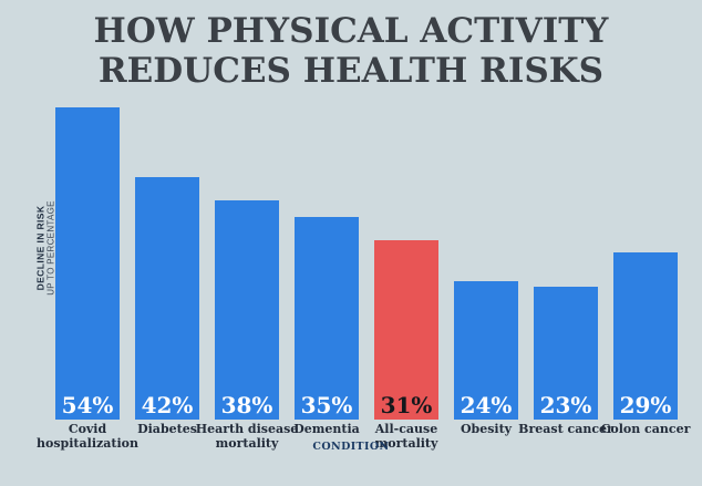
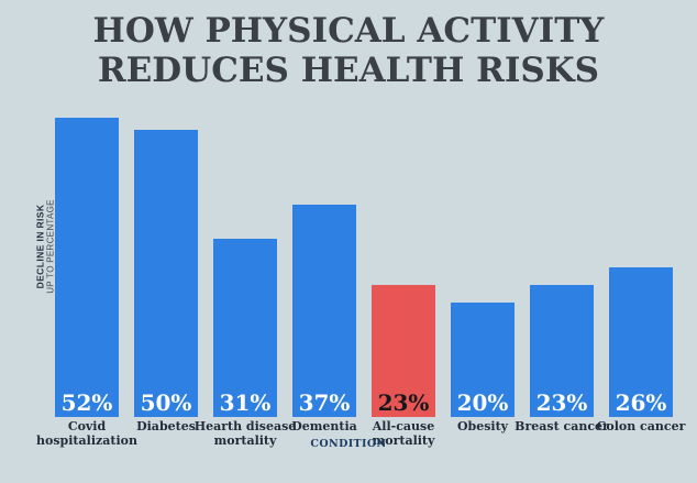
Covid hospitalization: 54% -> 52%
Diabetes: 42% -> 50%
Hearth disease mortality: 38% -> 31%
Dementia: 35% -> 37%
All-cause mortality: 31% -> 23%
Obesity: 24% -> 20%
Colon cancer: 29% -> 26%
